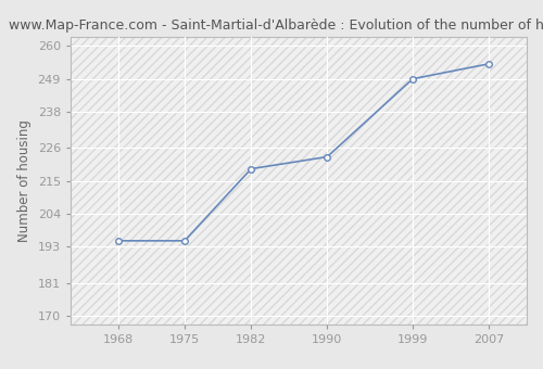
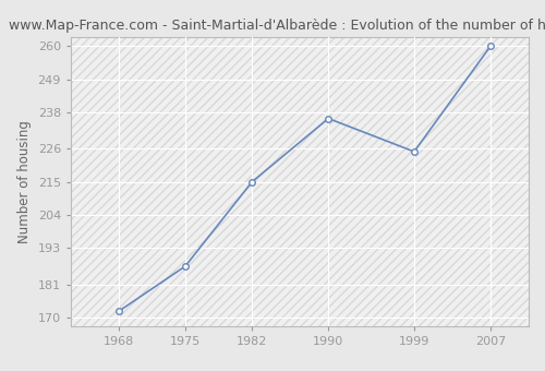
1968: 195 -> 172
1975: 195 -> 187
1982: 219 -> 215
1990: 223 -> 236
1999: 249 -> 225
2007: 254 -> 260
